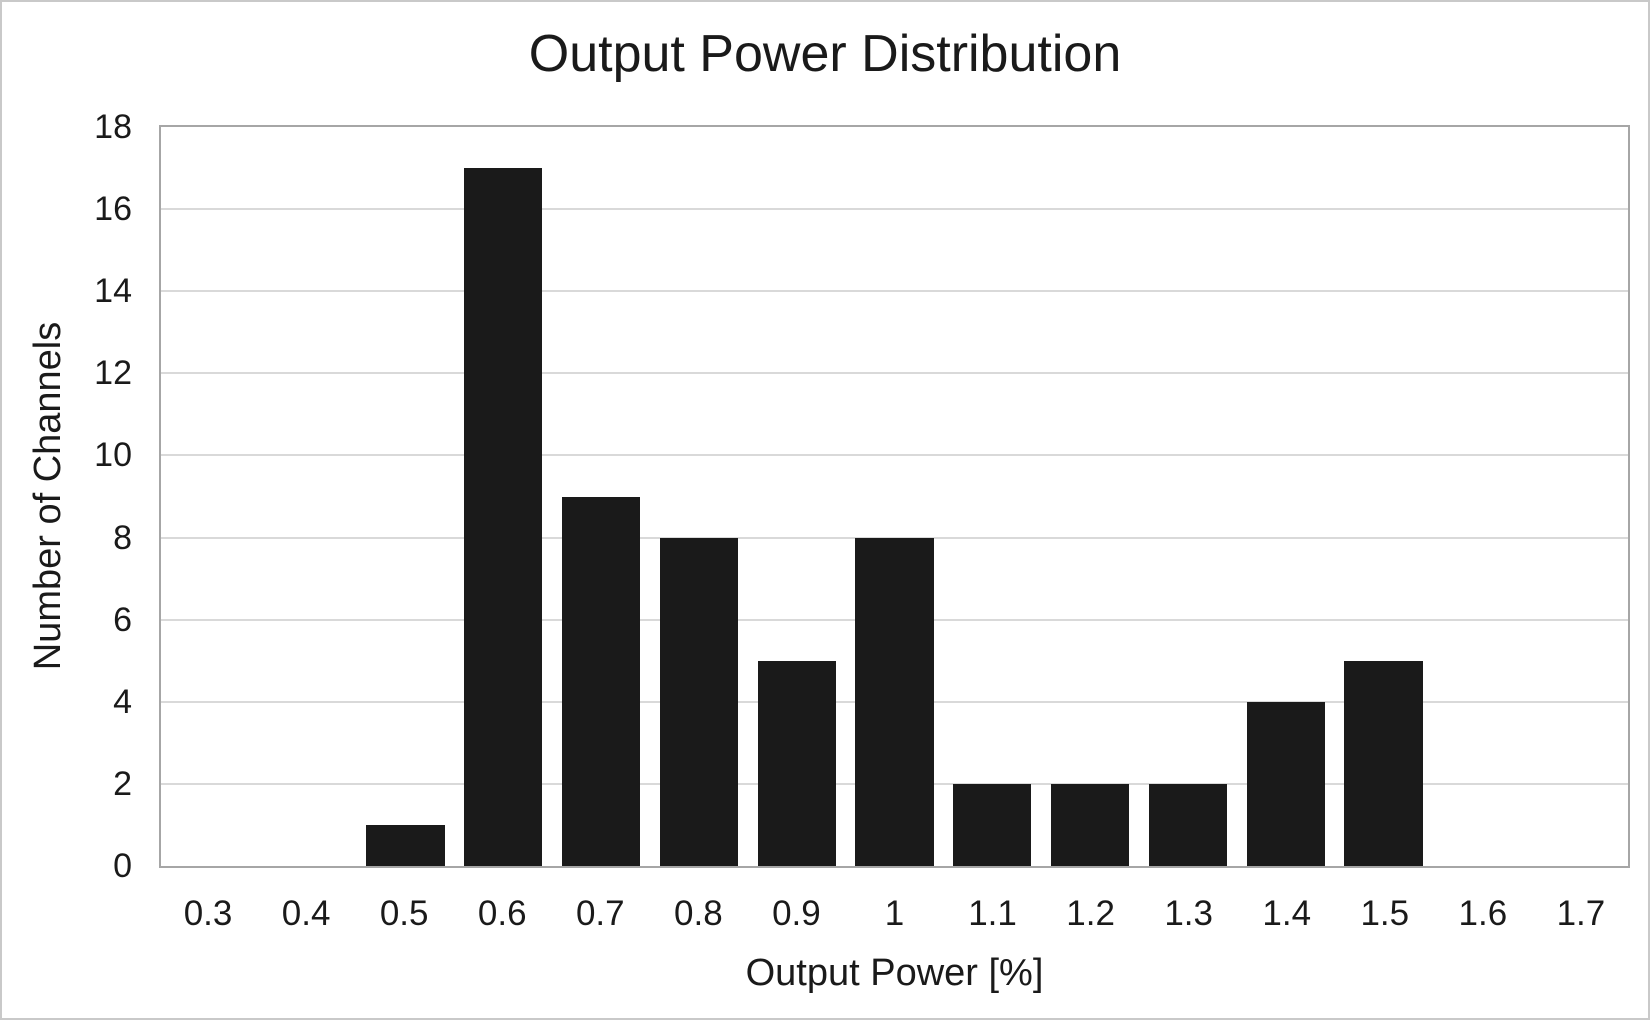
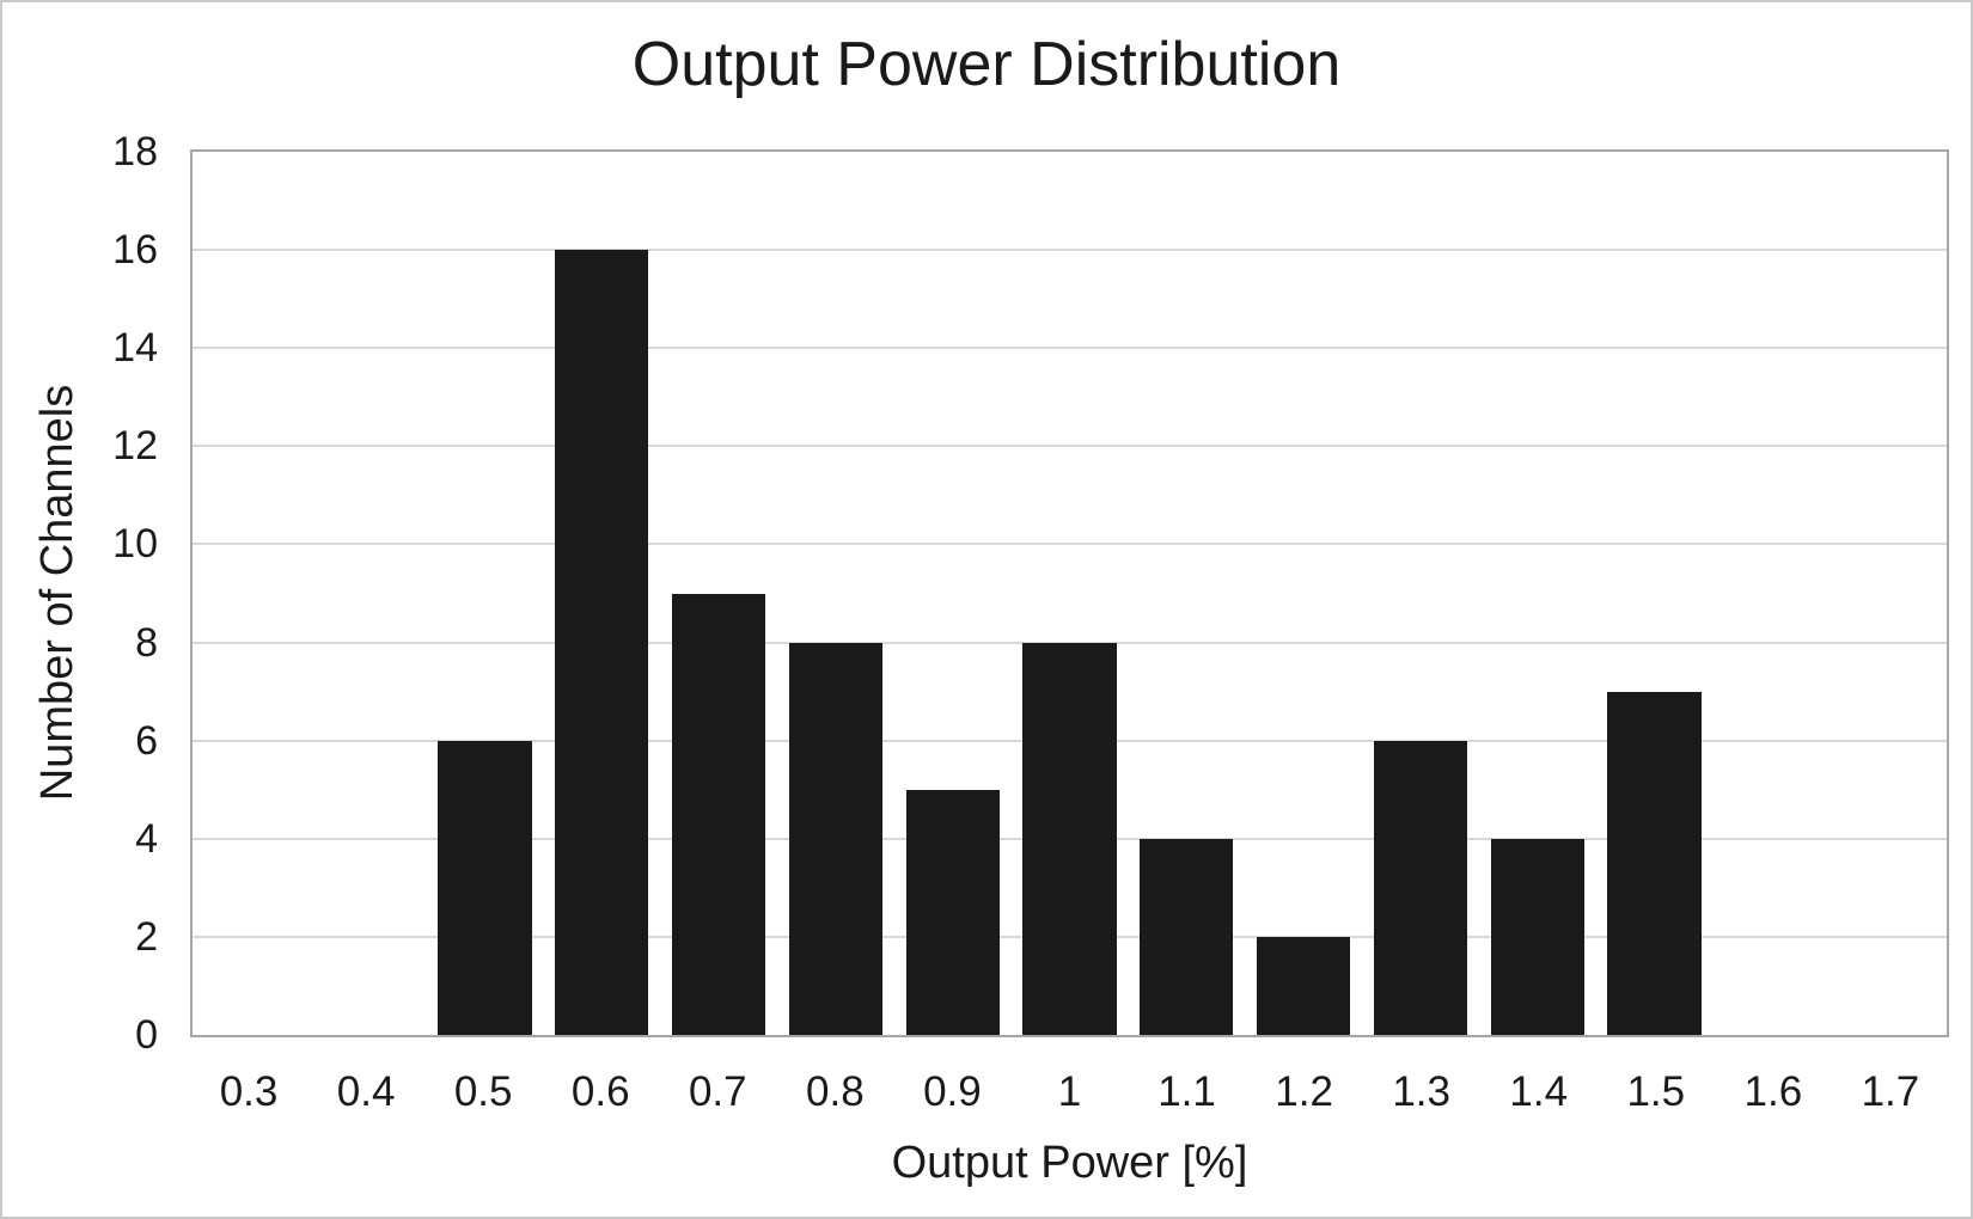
0.5: 1 -> 6
0.6: 17 -> 16
1.1: 2 -> 4
1.3: 2 -> 6
1.5: 5 -> 7
